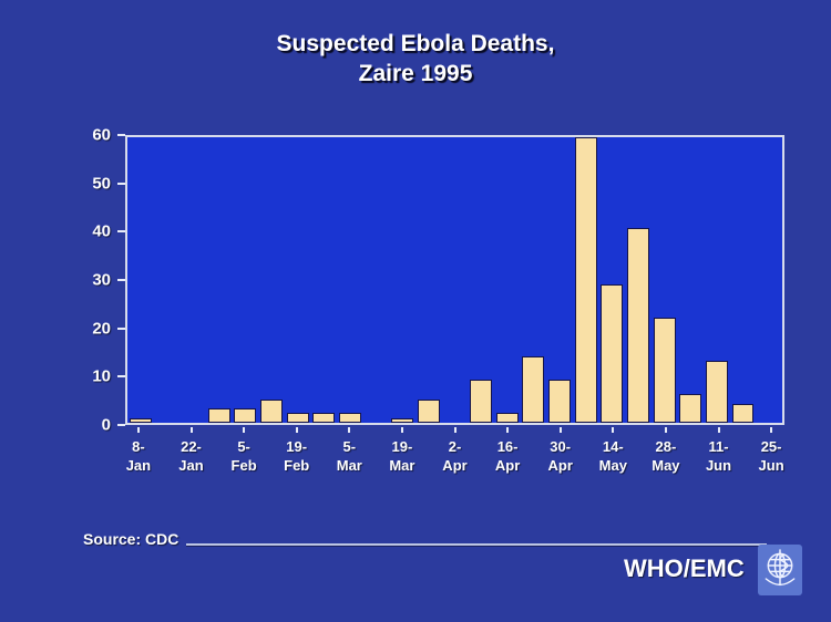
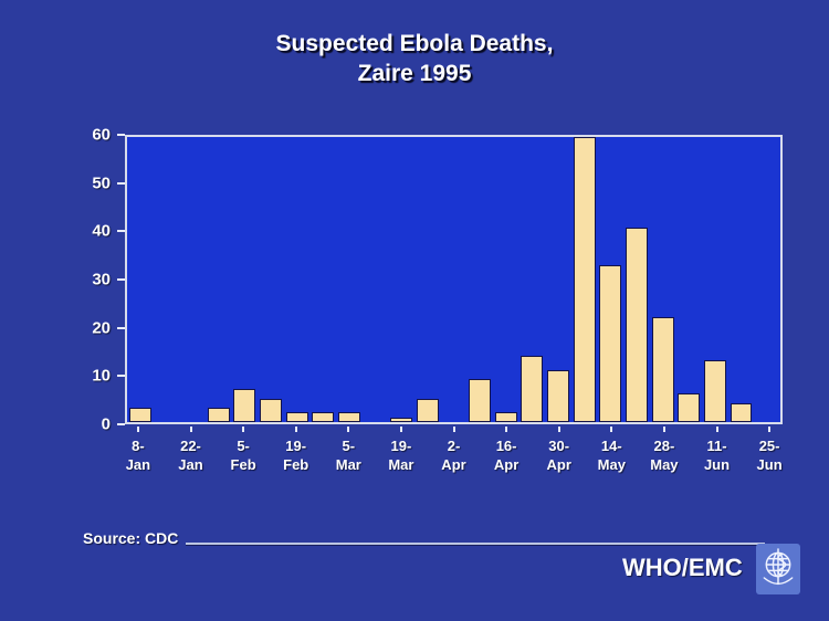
8-Jan: 1 -> 3
5-Feb: 3 -> 7
30-Apr: 9 -> 11
14-May: 29 -> 33
